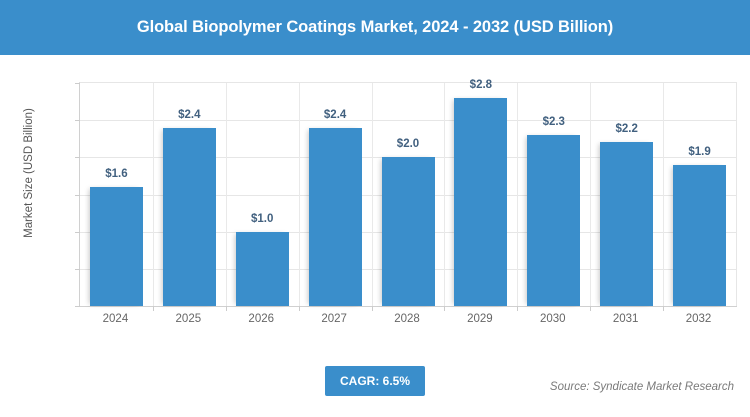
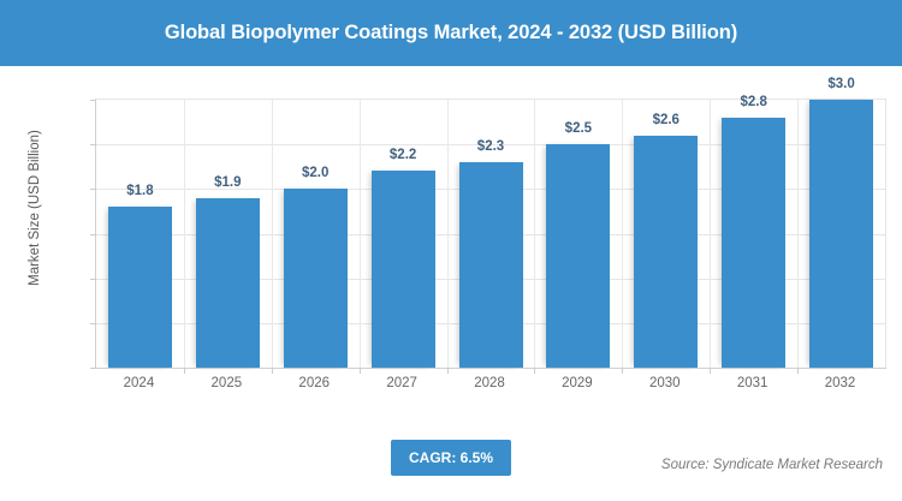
2024: $1.6 -> $1.8
2025: $2.4 -> $1.9
2026: $1.0 -> $2.0
2027: $2.4 -> $2.2
2028: $2.0 -> $2.3
2029: $2.8 -> $2.5
2030: $2.3 -> $2.6
2031: $2.2 -> $2.8
2032: $1.9 -> $3.0
